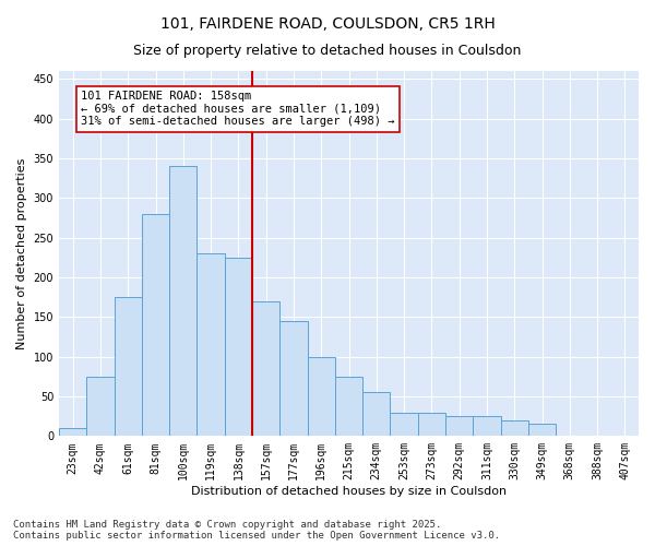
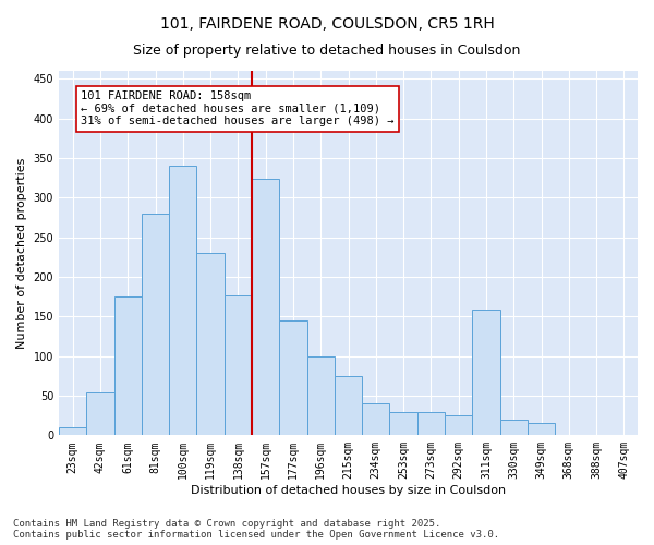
42sqm: 75 -> 54
138sqm: 225 -> 176
157sqm: 170 -> 324
234sqm: 55 -> 40
311sqm: 25 -> 158
